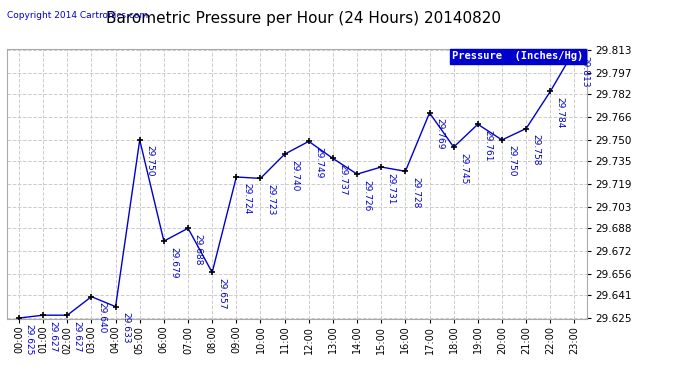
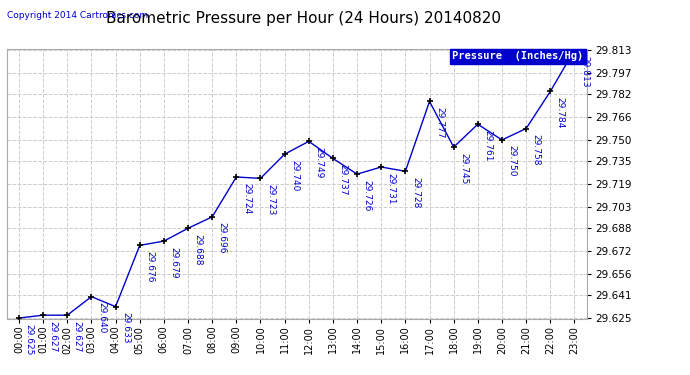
05:00: 29.750 -> 29.676
08:00: 29.657 -> 29.696
17:00: 29.769 -> 29.777
